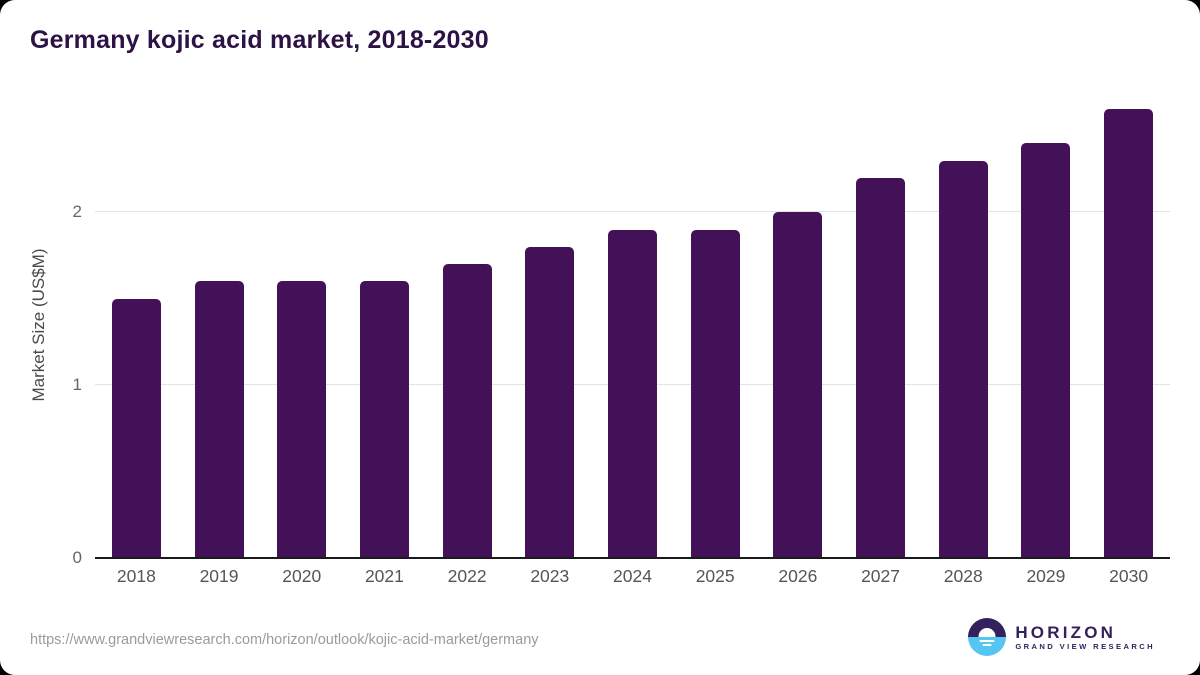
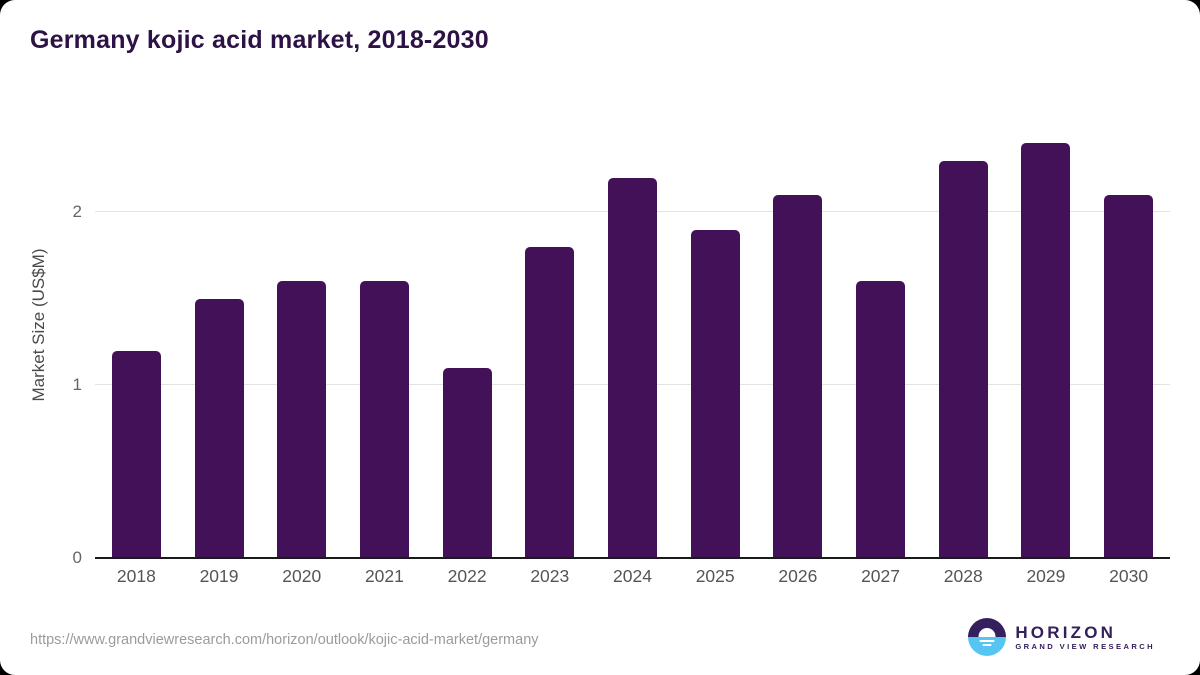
2018: 1.5 -> 1.2
2019: 1.6 -> 1.5
2022: 1.7 -> 1.1
2024: 1.9 -> 2.2
2026: 2.0 -> 2.1
2027: 2.2 -> 1.6
2030: 2.6 -> 2.1
